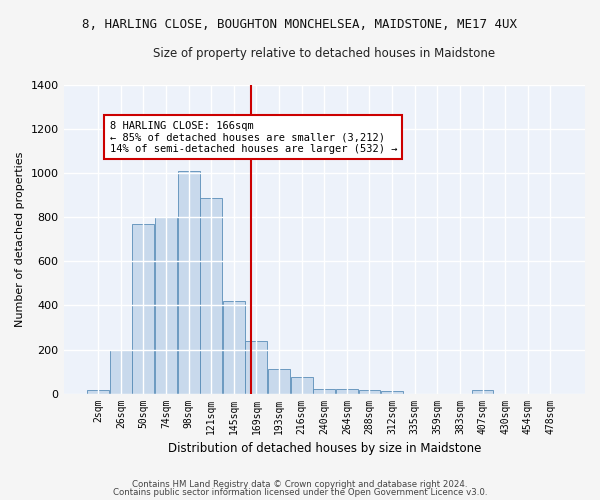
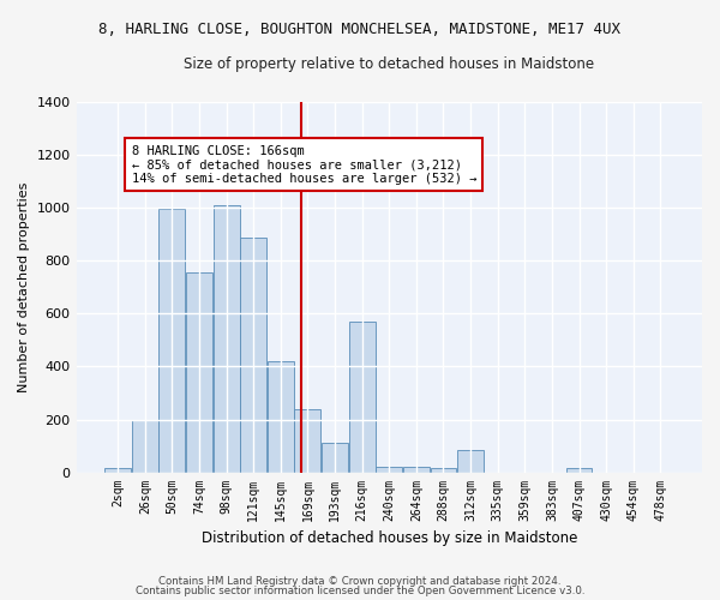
50sqm: 770 -> 995
74sqm: 800 -> 755
216sqm: 75 -> 570
312sqm: 12 -> 85
